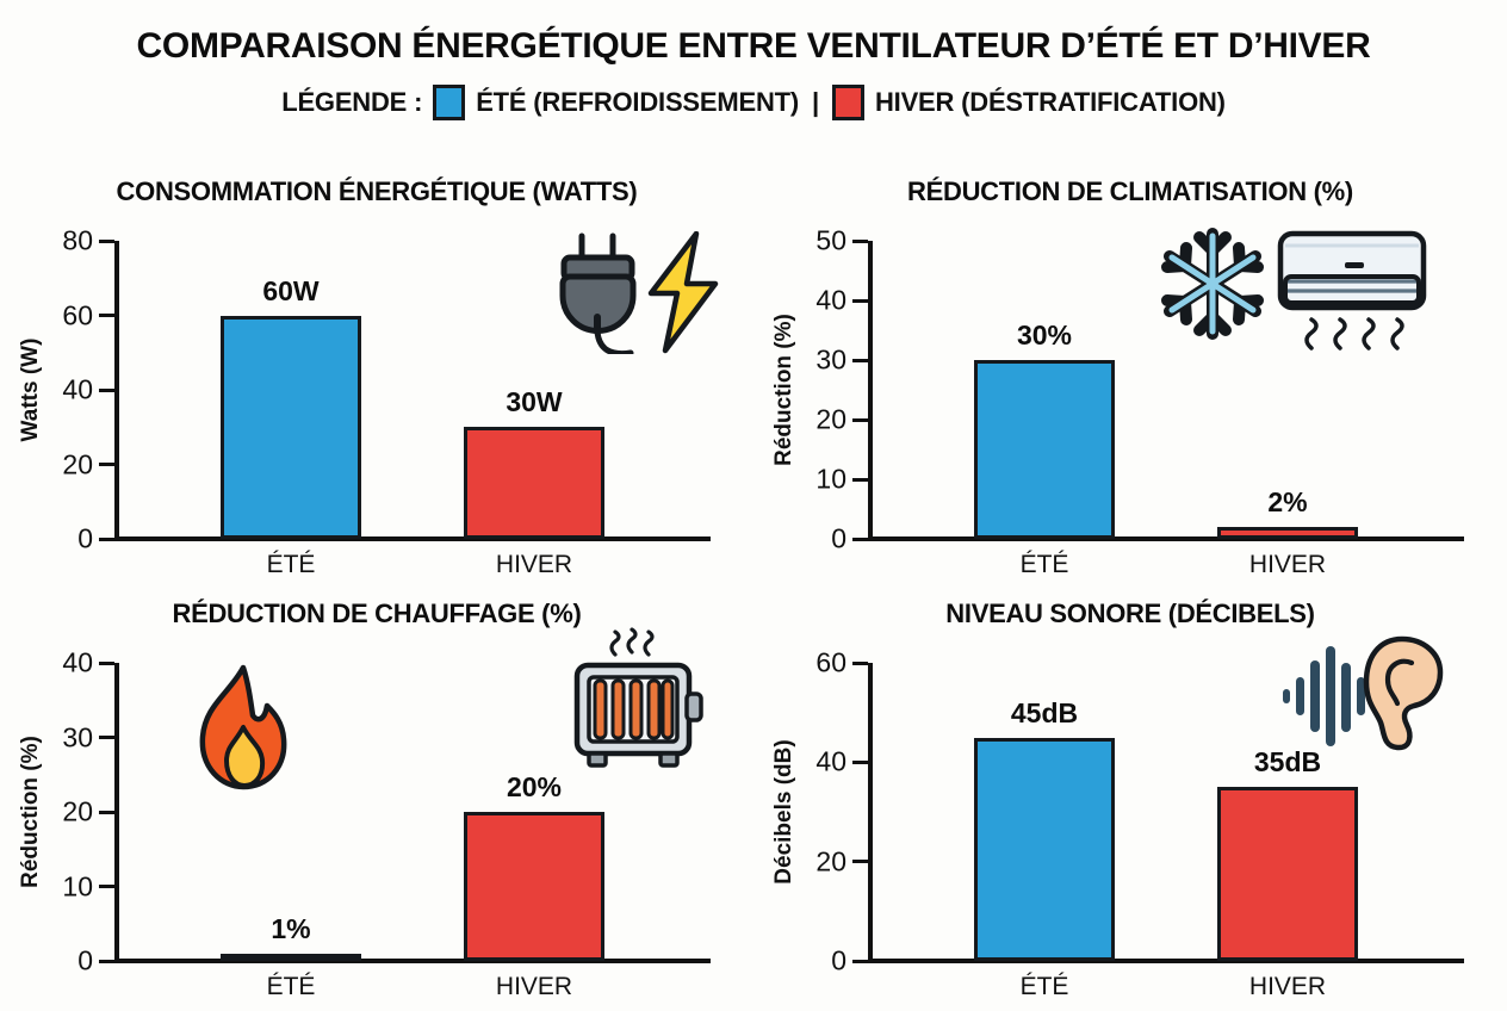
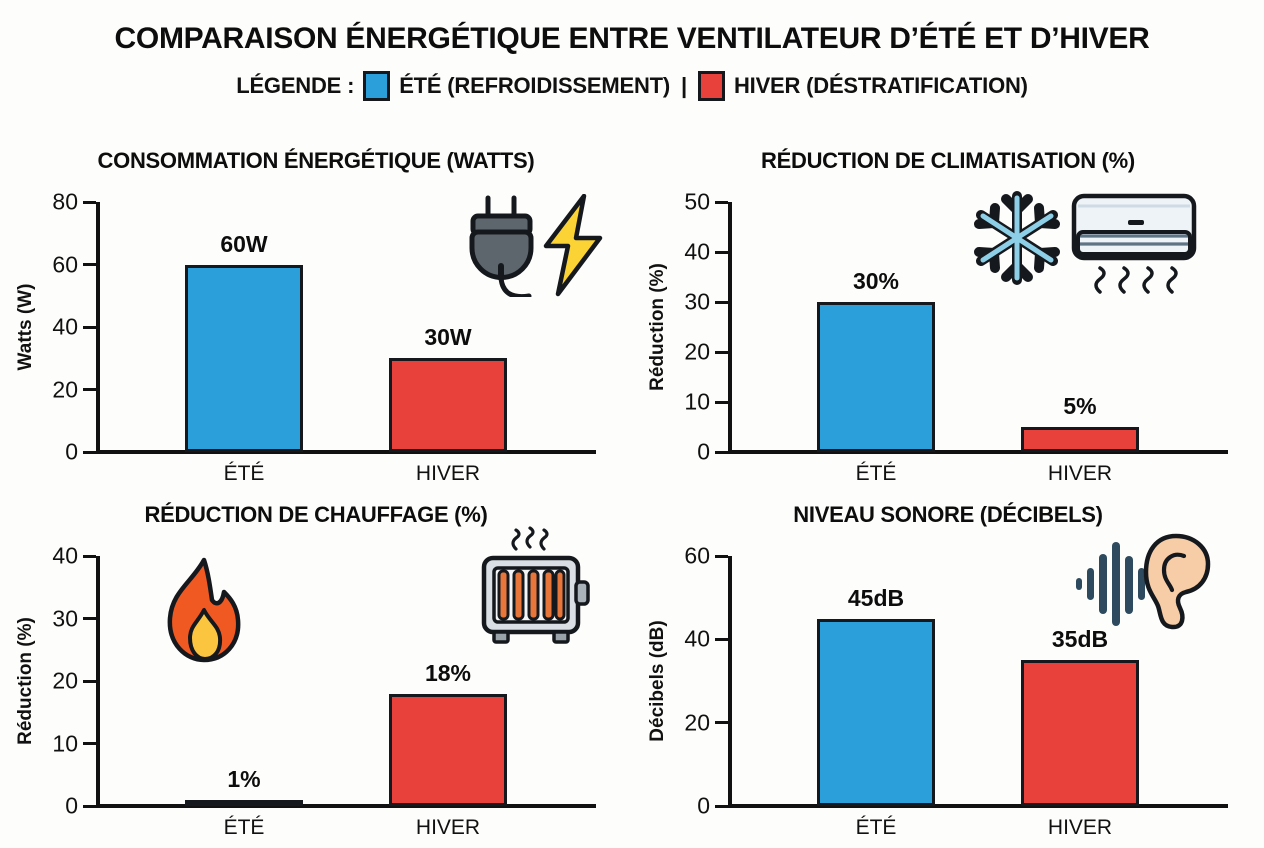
RÉDUCTION DE CLIMATISATION (%)/HIVER: 2% -> 5%
RÉDUCTION DE CHAUFFAGE (%)/HIVER: 20% -> 18%
